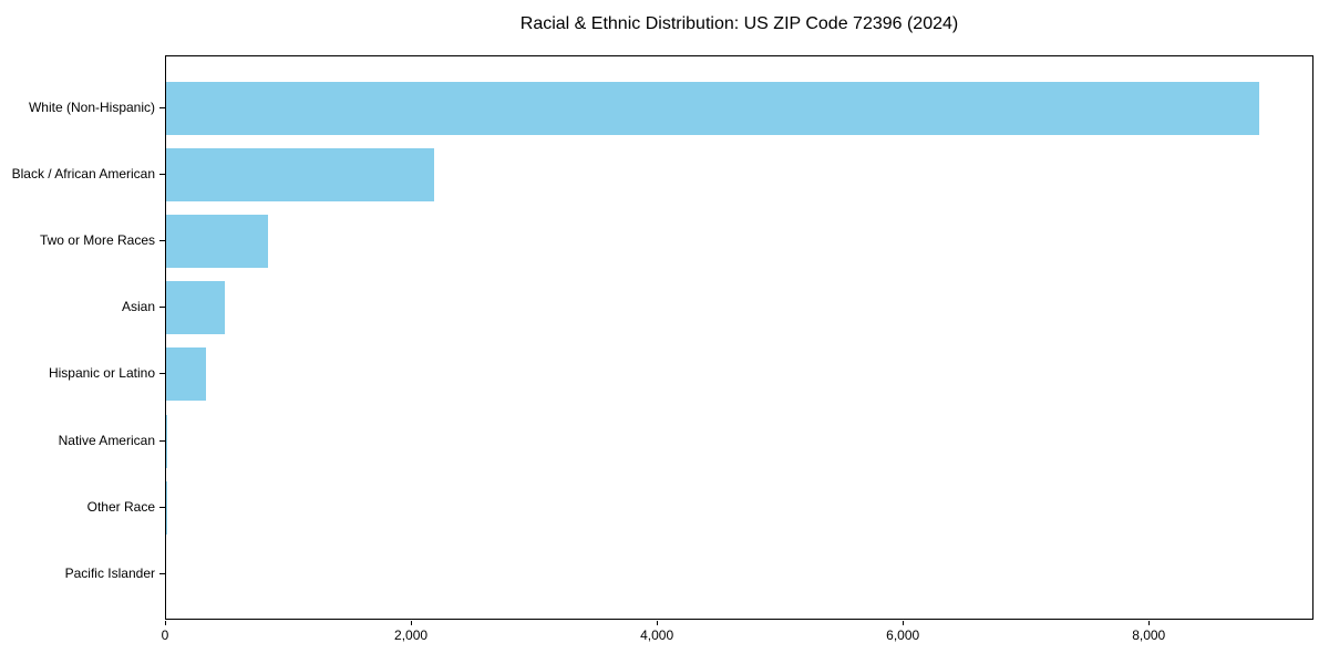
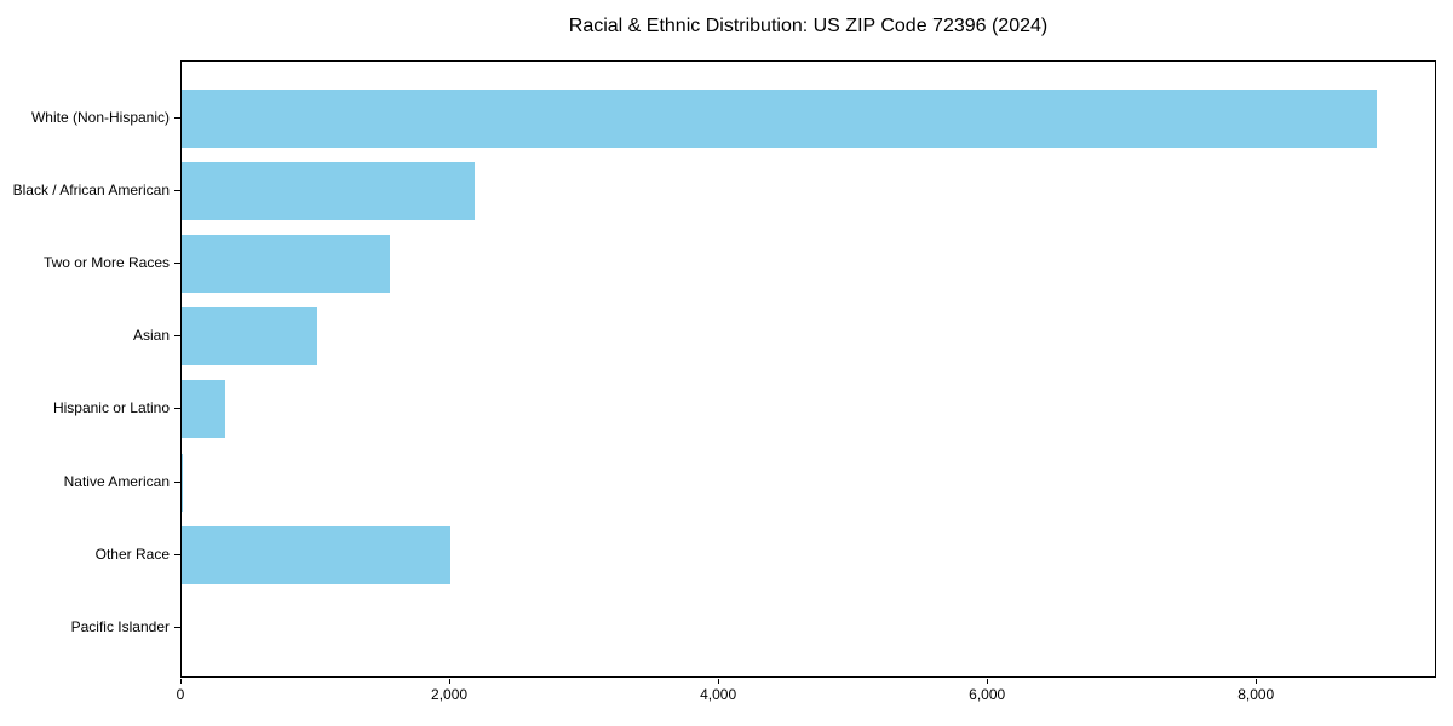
Two or More Races: 830 -> 1550
Asian: 480 -> 1010
Other Race: 10 -> 2000
